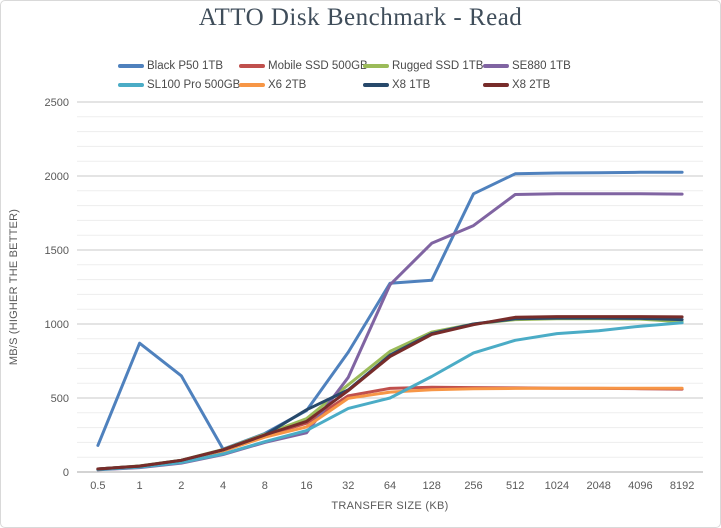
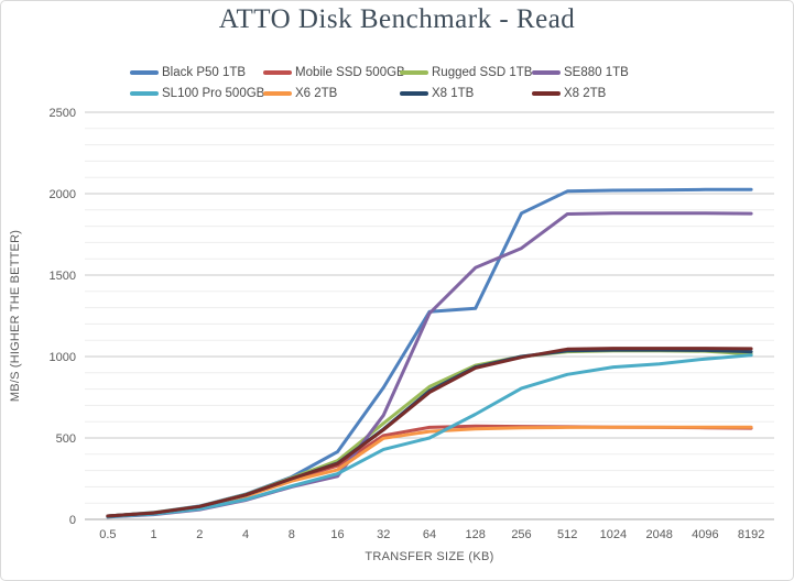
Black P50 1TB/0.5: 180 -> 20
Black P50 1TB/1: 870 -> 40
Black P50 1TB/2: 650 -> 80
X8 1TB/16: 420 -> 340
